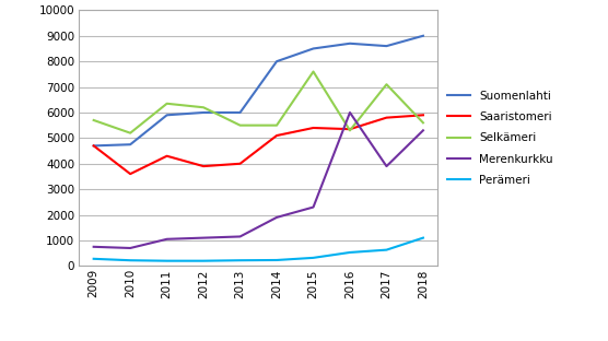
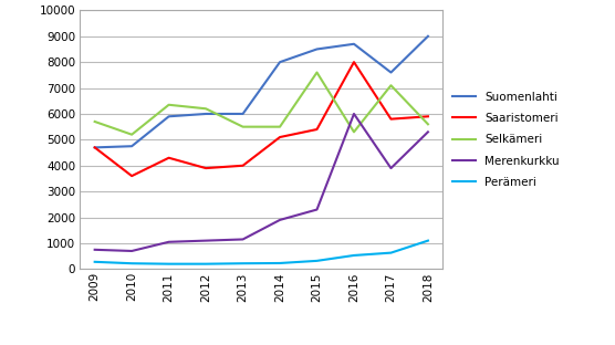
Saaristomeri/2016: 5350 -> 8000
Suomenlahti/2017: 8600 -> 7600
